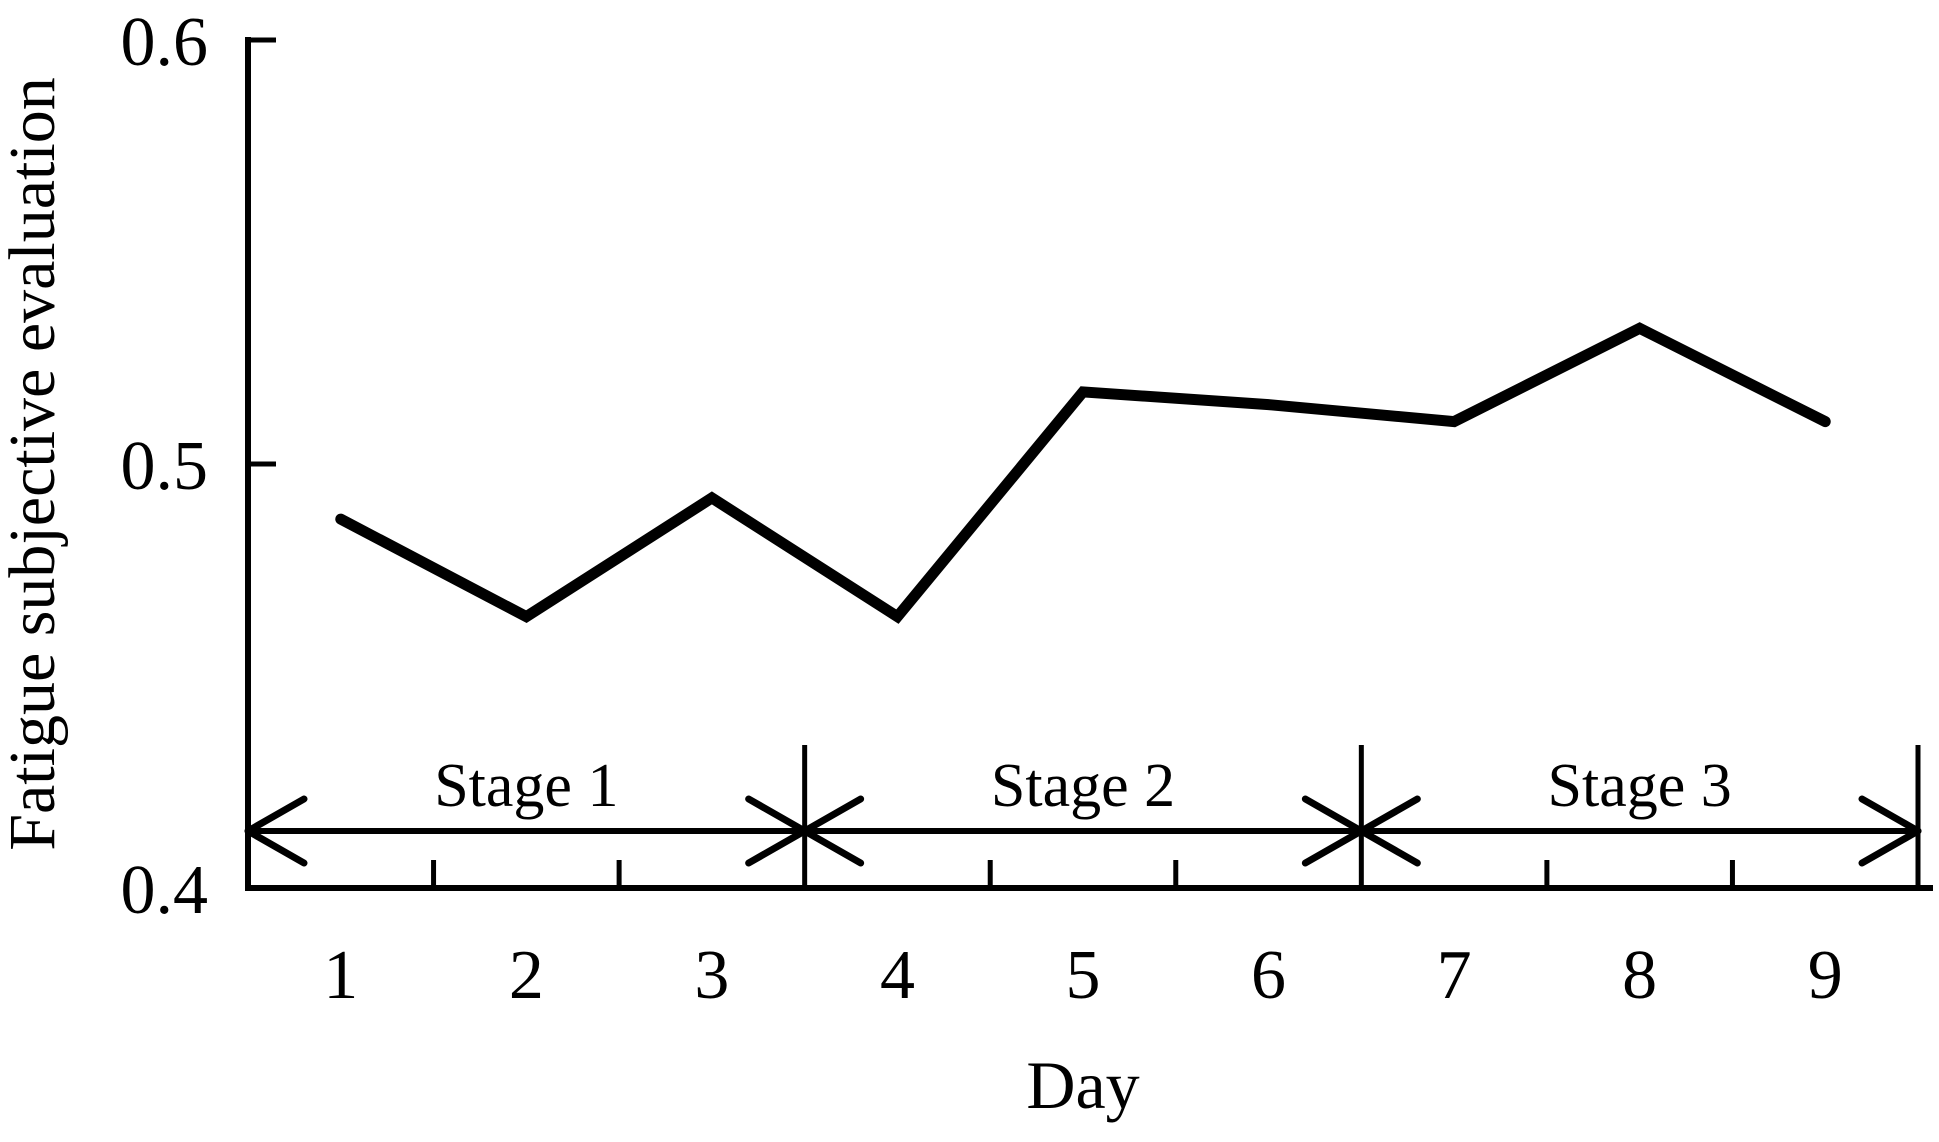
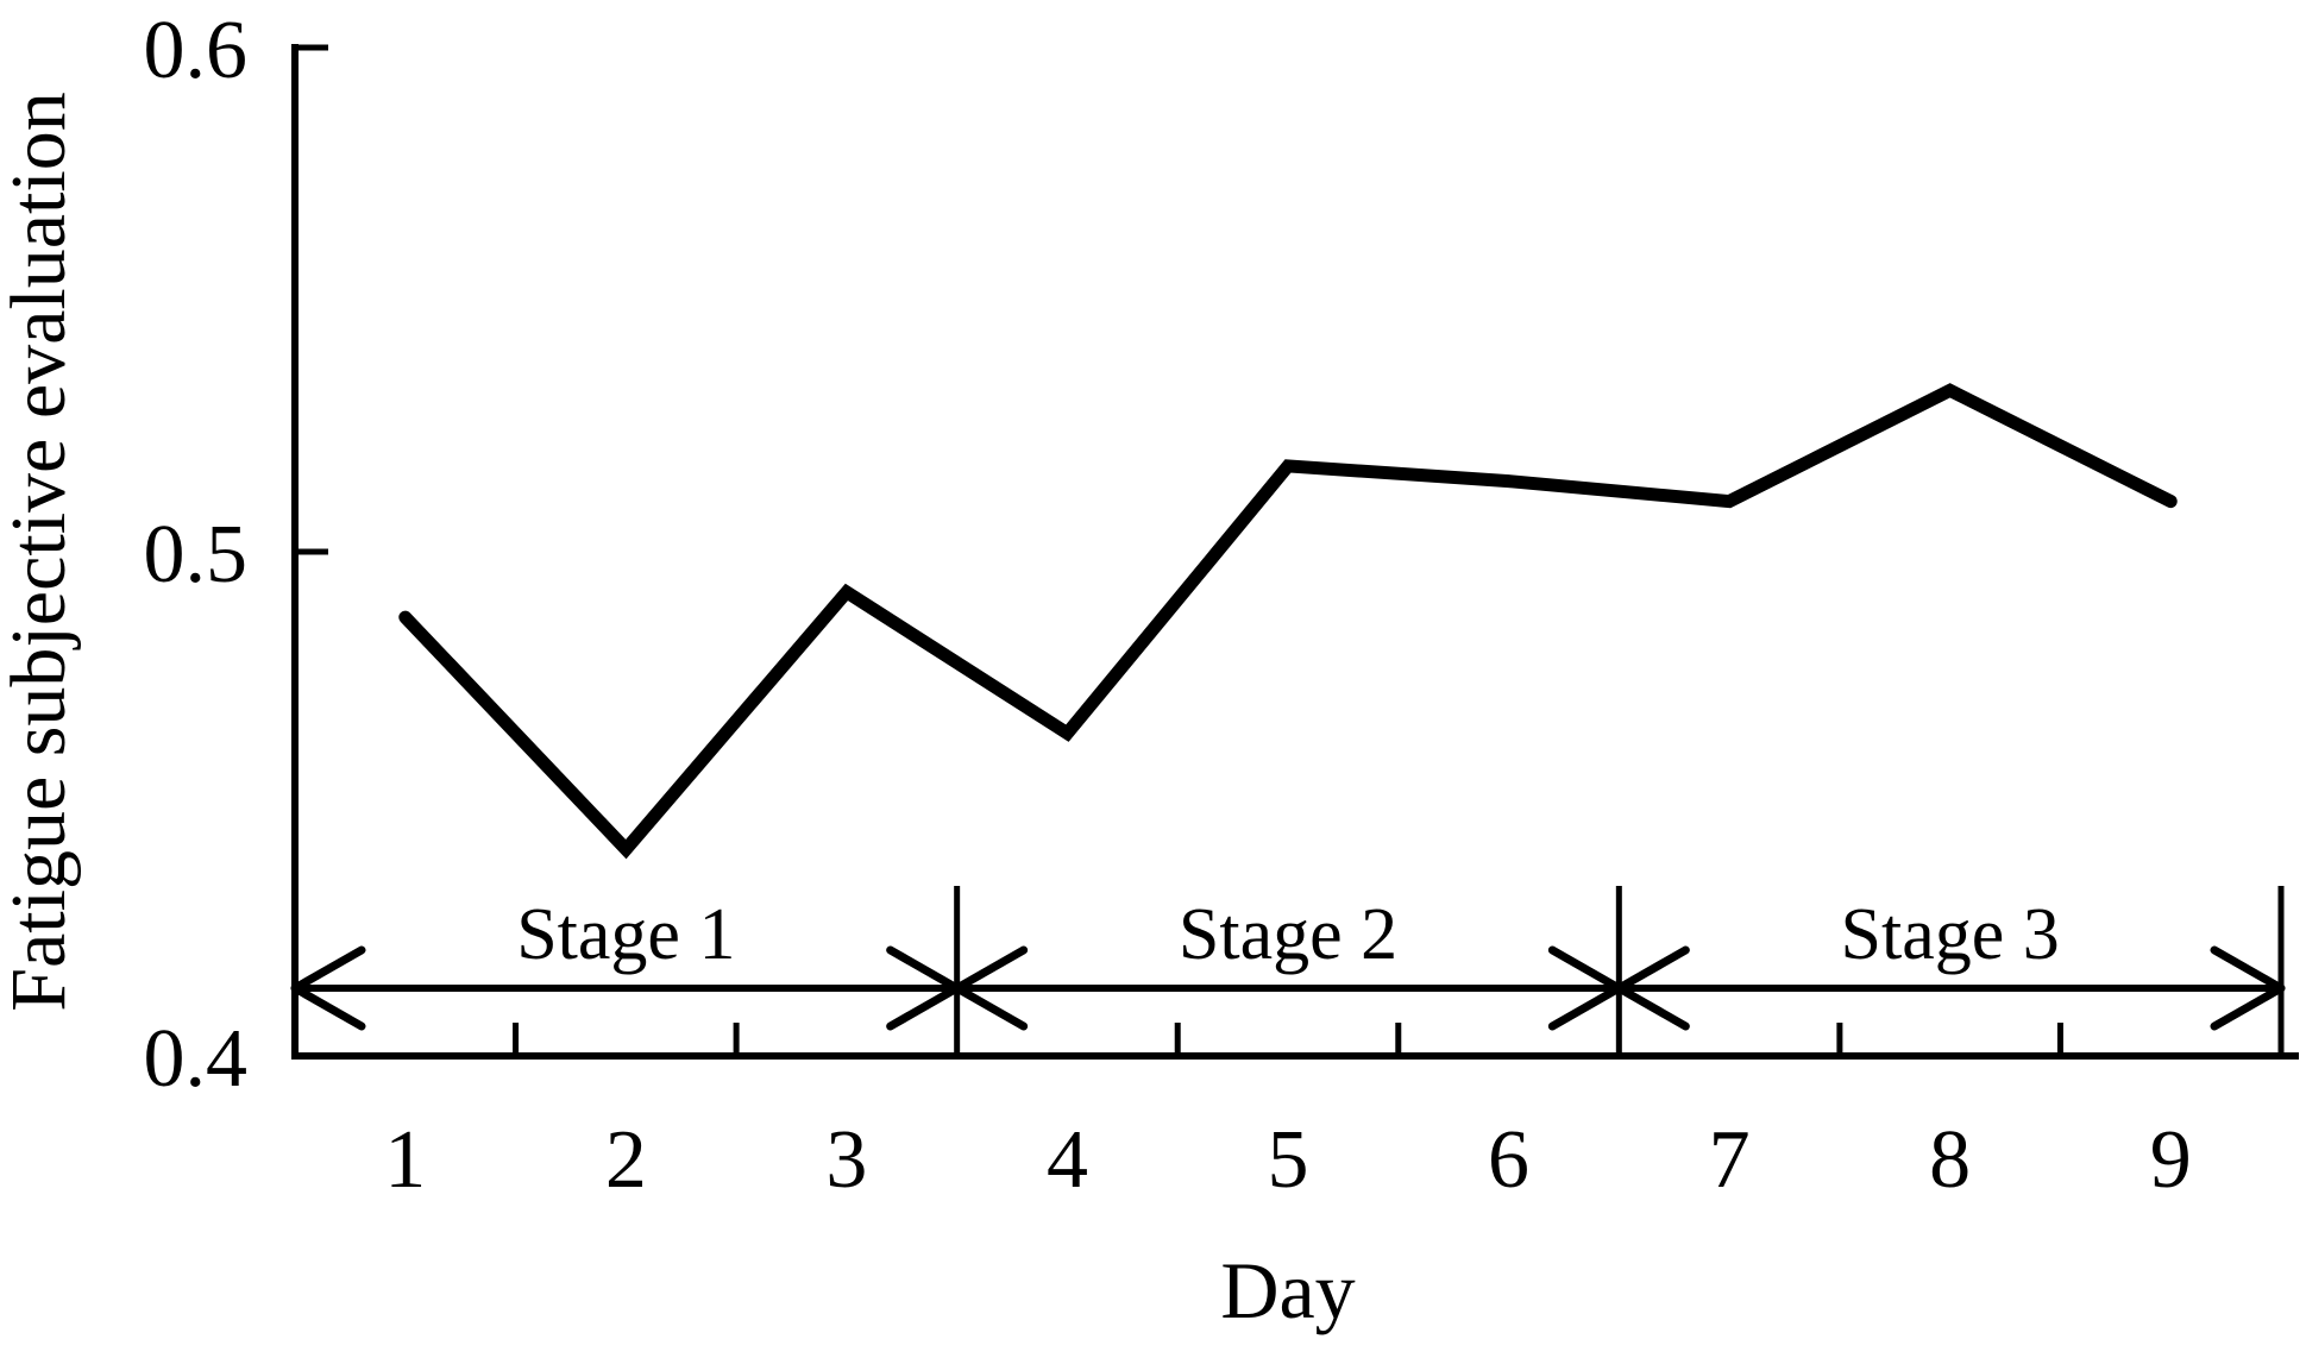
2: 0.464 -> 0.441
